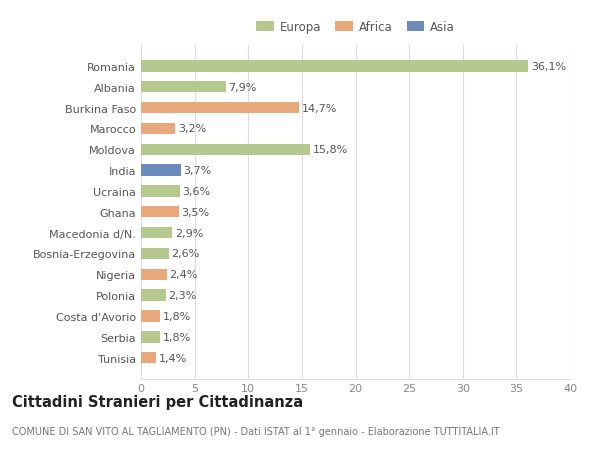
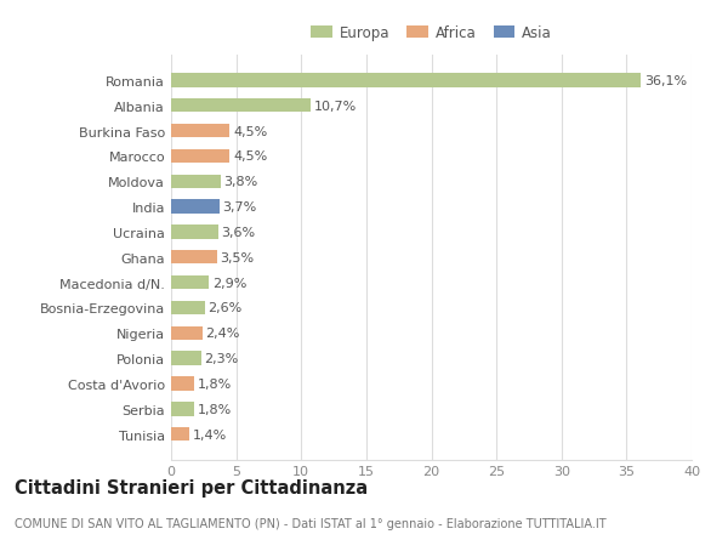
Albania: 7,9% -> 10,7%
Burkina Faso: 14,7% -> 4,5%
Marocco: 3,2% -> 4,5%
Moldova: 15,8% -> 3,8%
